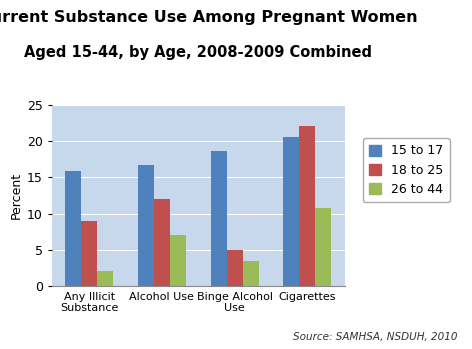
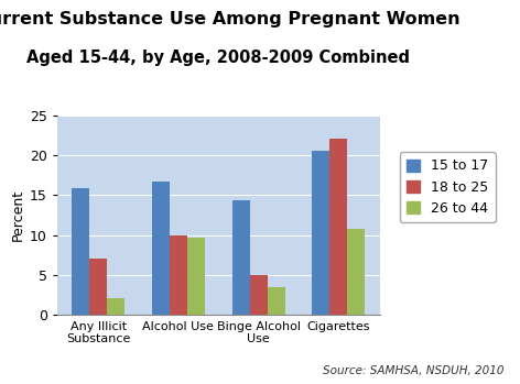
18 to 25/Any Illicit Substance: 9 -> 7
18 to 25/Alcohol Use: 12 -> 10
26 to 44/Alcohol Use: 7.0 -> 9.6
15 to 17/Binge Alcohol Use: 18.6 -> 14.4
